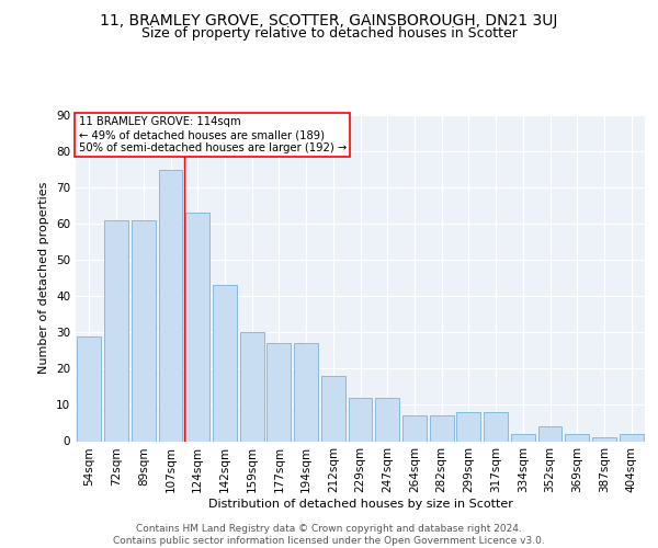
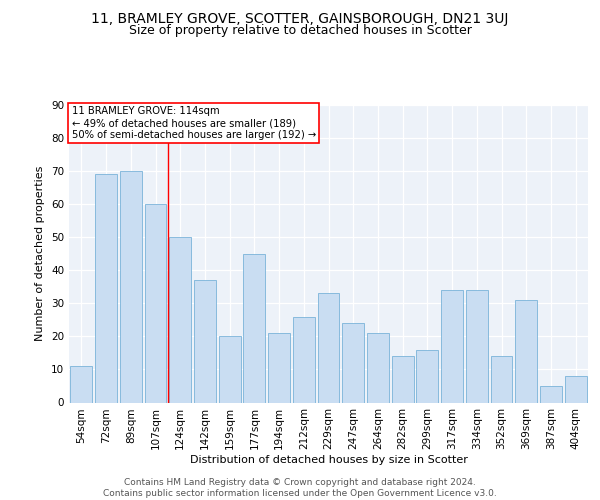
54sqm: 29 -> 11
72sqm: 61 -> 69
89sqm: 61 -> 70
107sqm: 75 -> 60
124sqm: 63 -> 50
142sqm: 43 -> 37
159sqm: 30 -> 20
177sqm: 27 -> 45
194sqm: 27 -> 21
212sqm: 18 -> 26
229sqm: 12 -> 33
247sqm: 12 -> 24
264sqm: 7 -> 21
282sqm: 7 -> 14
299sqm: 8 -> 16
317sqm: 8 -> 34
334sqm: 2 -> 34
352sqm: 4 -> 14
369sqm: 2 -> 31
387sqm: 1 -> 5
404sqm: 2 -> 8
